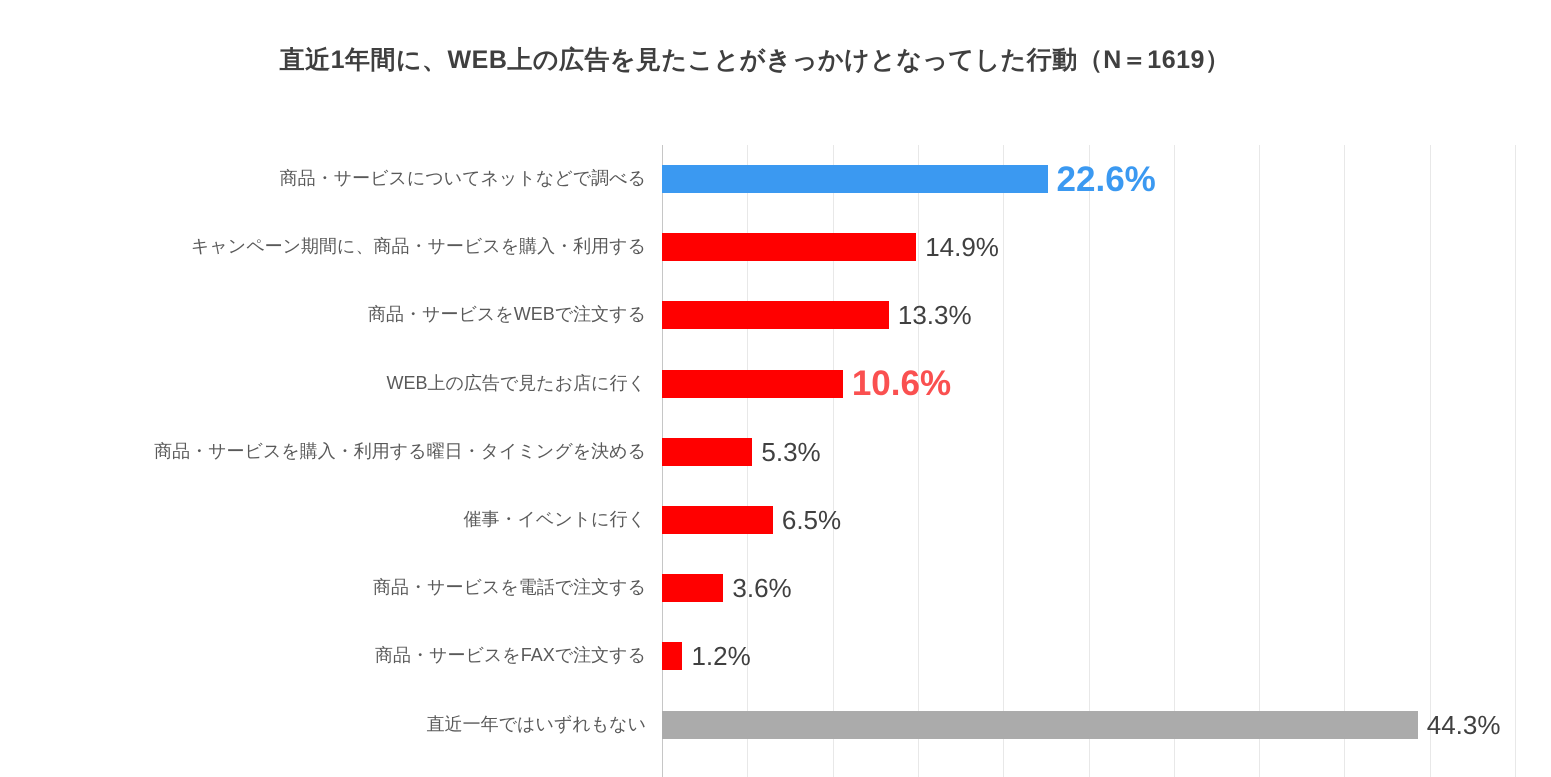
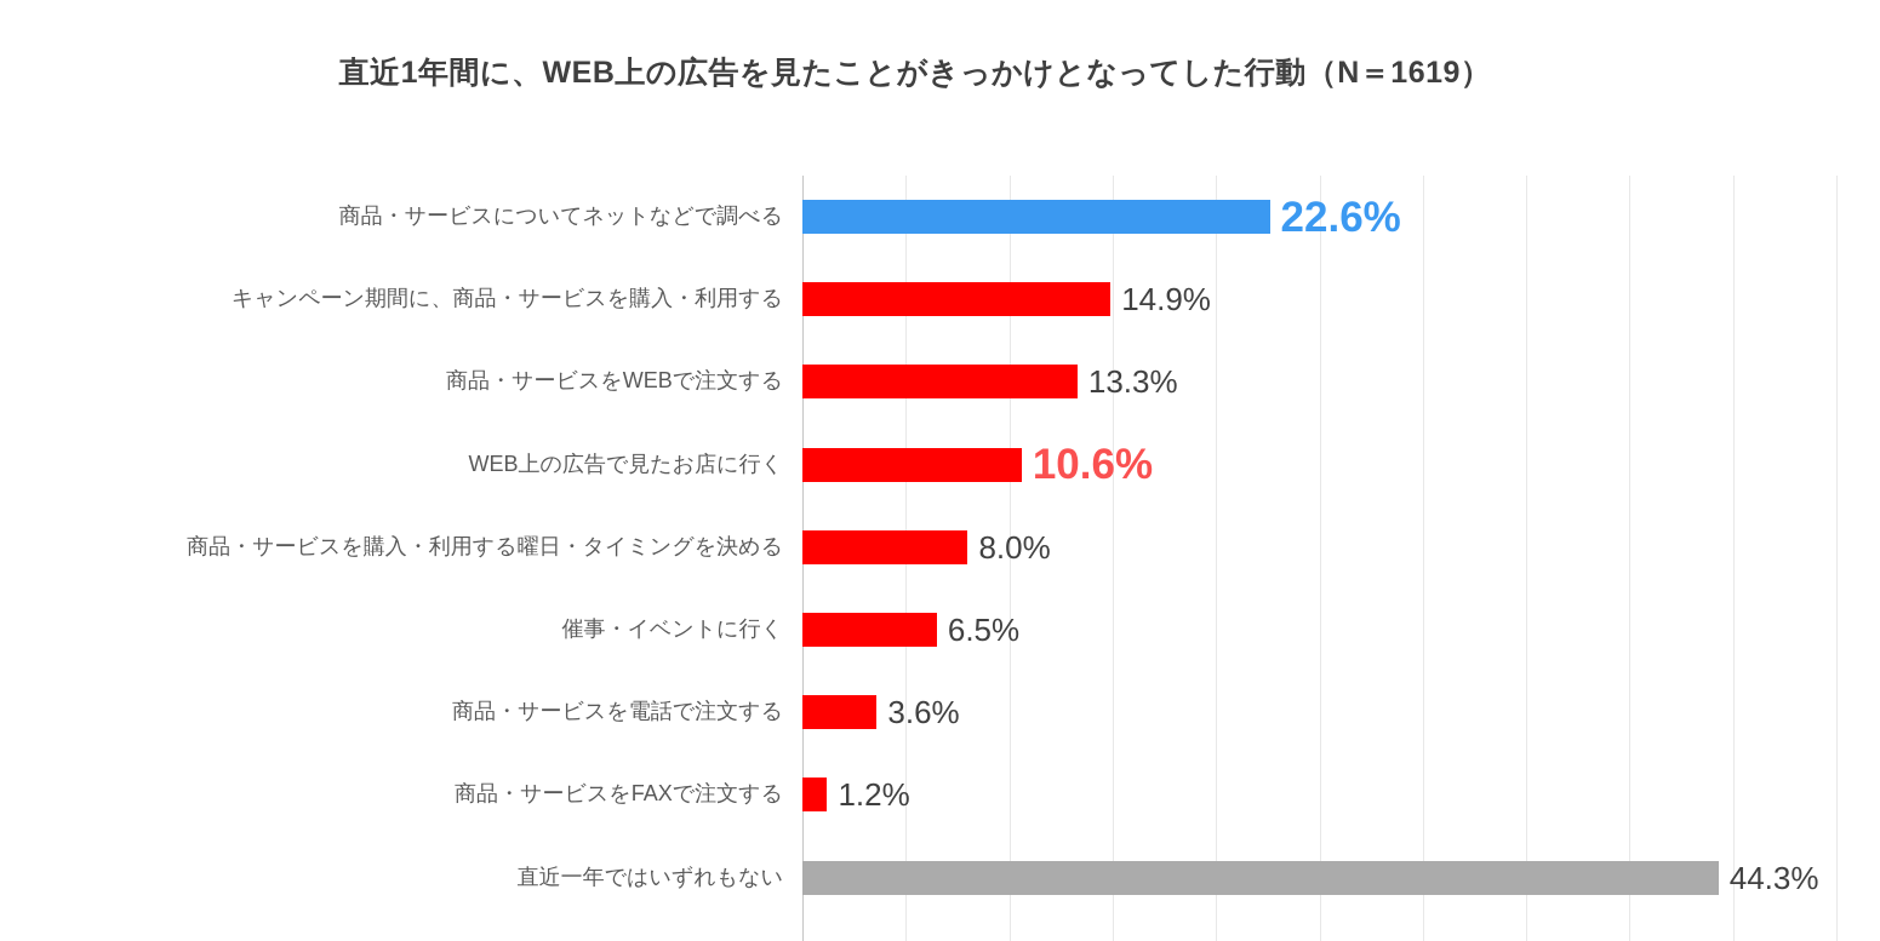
商品・サービスを購入・利用する曜日・タイミングを決める: 5.3% -> 8.0%
